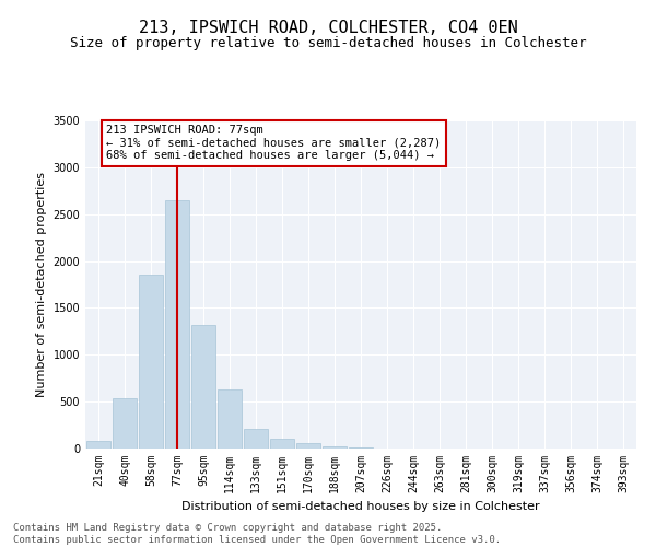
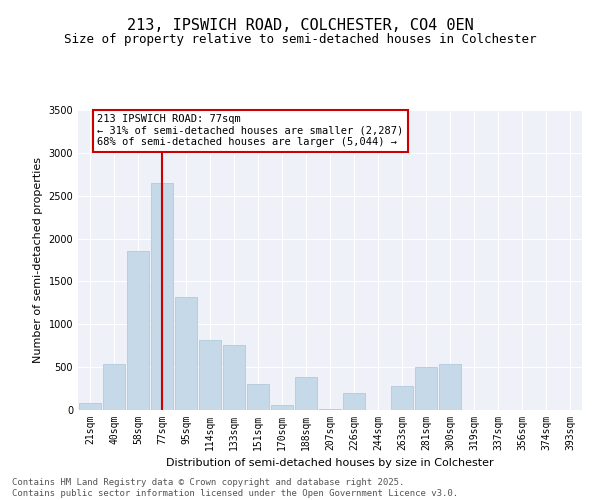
114sqm: 630 -> 820
133sqm: 210 -> 760
151sqm: 110 -> 300
188sqm: 20 -> 380
226sqm: 0 -> 200
263sqm: 0 -> 280
281sqm: 0 -> 500
300sqm: 0 -> 540
